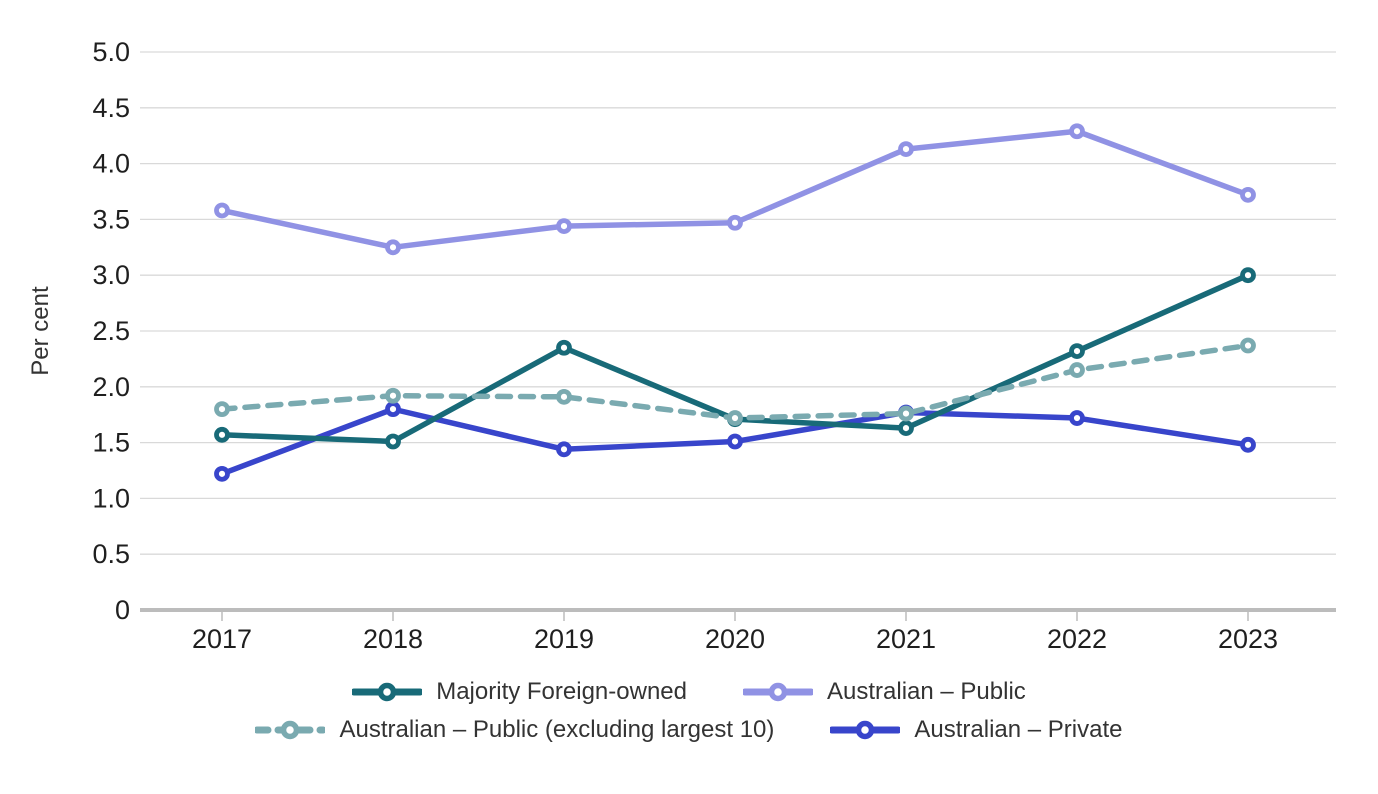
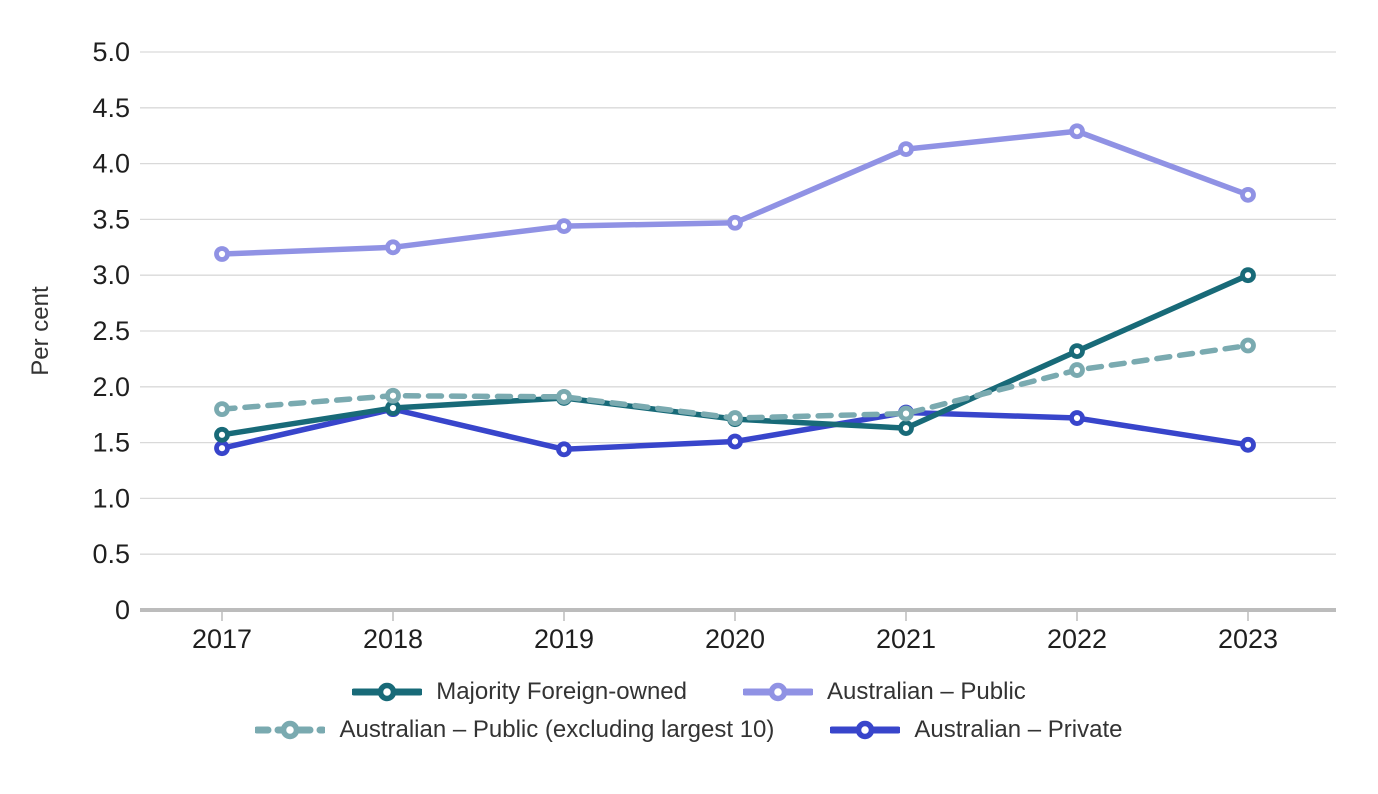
Australian – Public/2017: 3.58 -> 3.19
Australian – Private/2017: 1.22 -> 1.45
Majority Foreign-owned/2018: 1.51 -> 1.81
Majority Foreign-owned/2019: 2.35 -> 1.90
